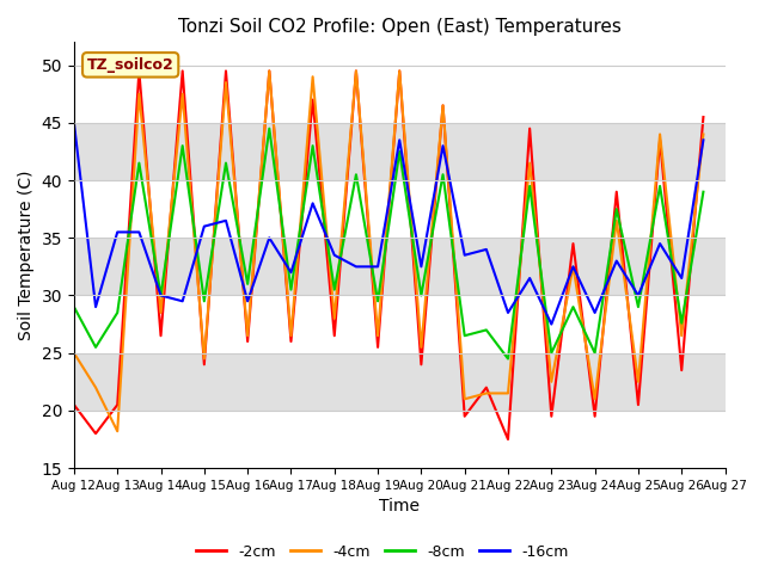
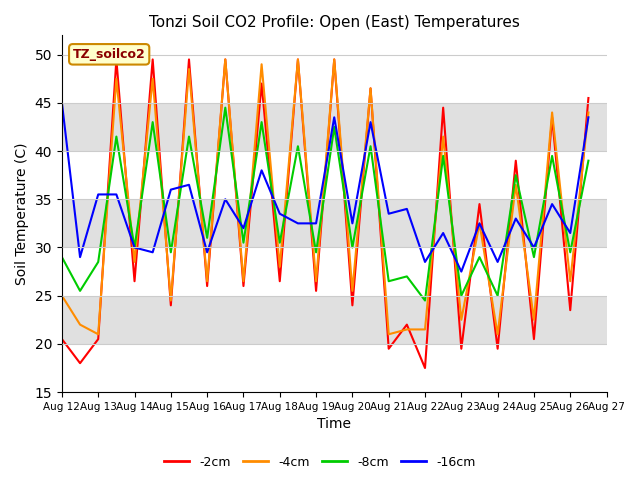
-4cm/Aug 13: 18.2 -> 21.0
-8cm/Aug 26: 27.6 -> 29.5
